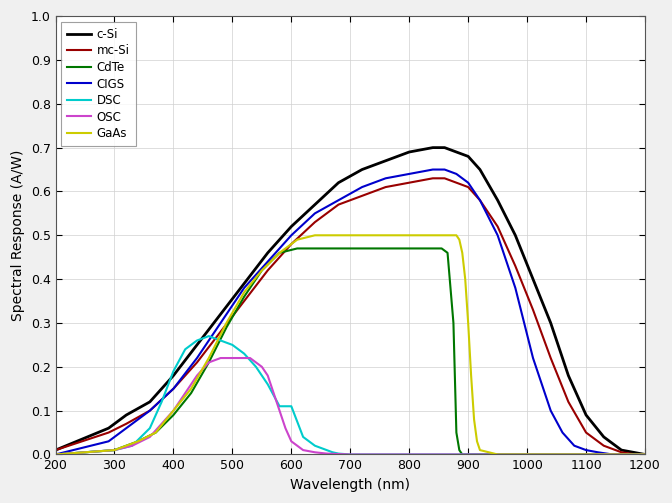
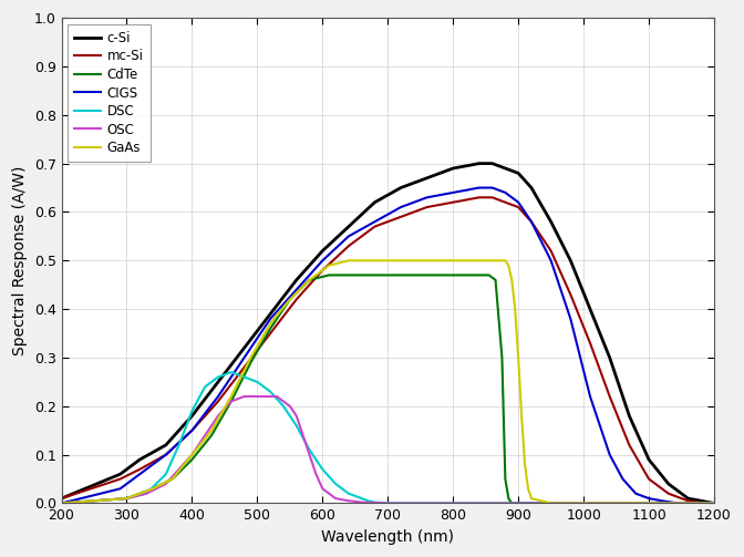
DSC/600: 0.110 -> 0.070
